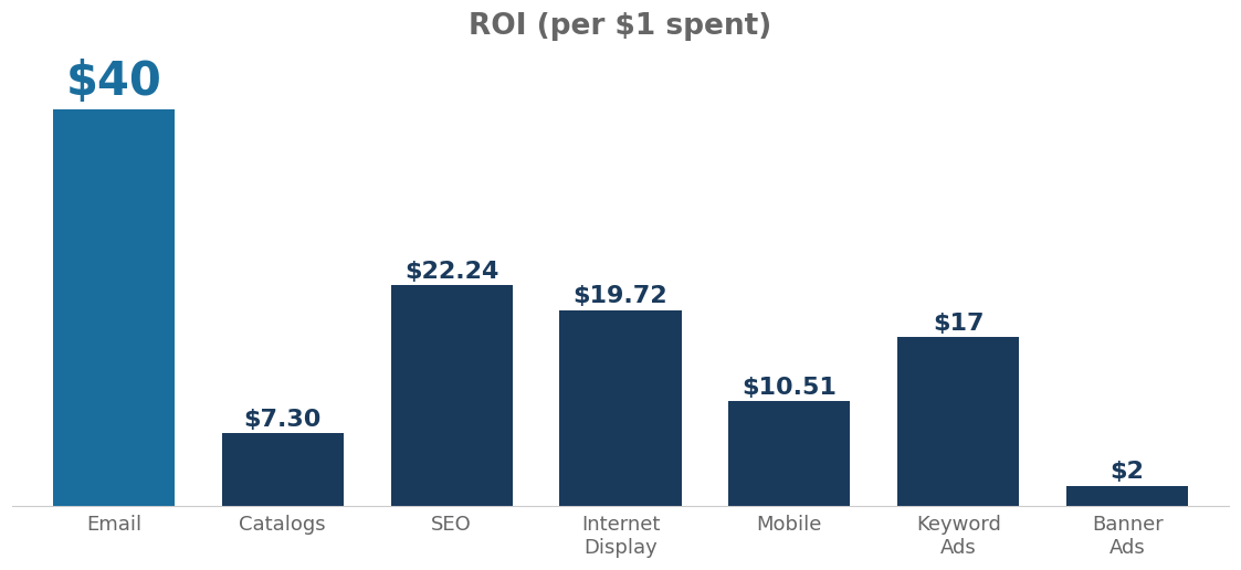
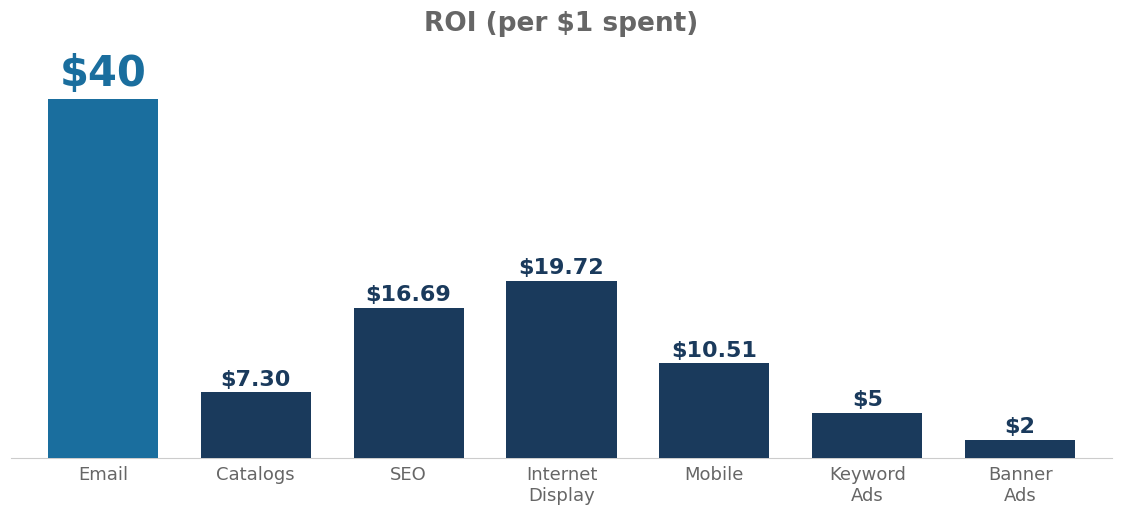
SEO: $22.24 -> $16.69
Keyword Ads: $17 -> $5
